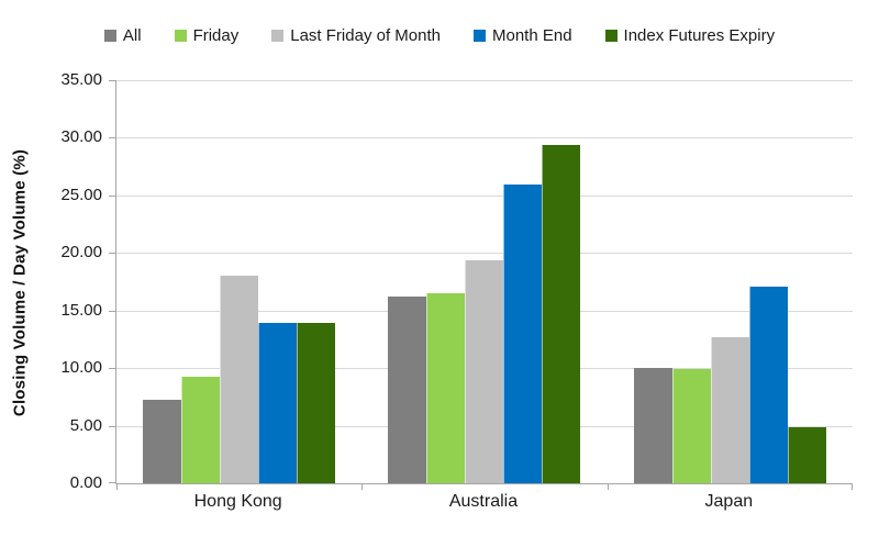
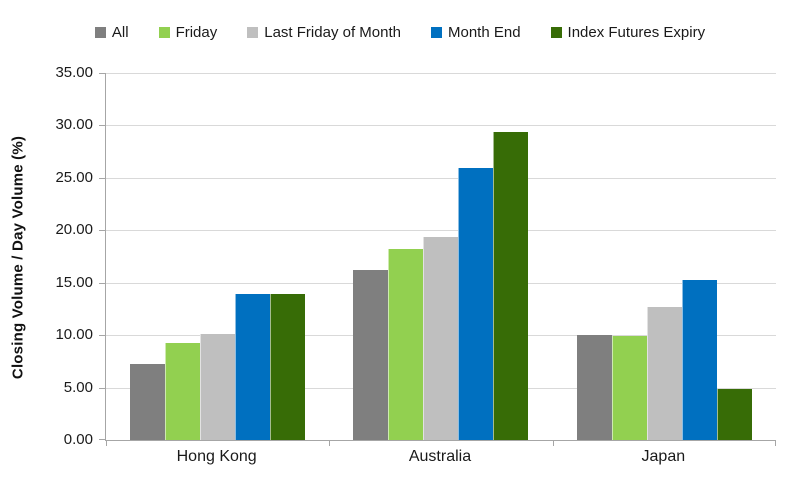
Last Friday of Month/Hong Kong: 18.0 -> 10.1
Friday/Australia: 16.5 -> 18.2
Month End/Japan: 17.1 -> 15.3
